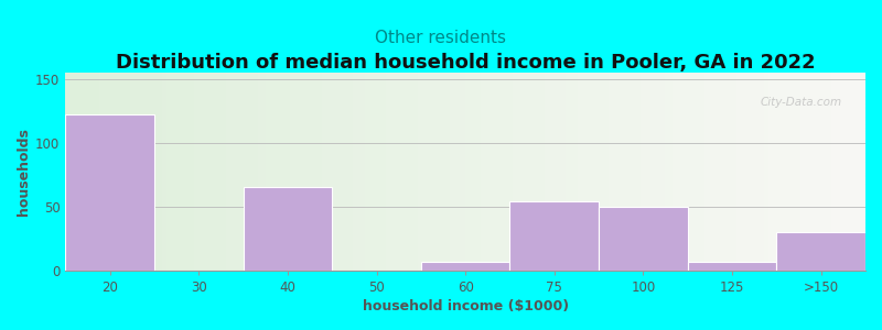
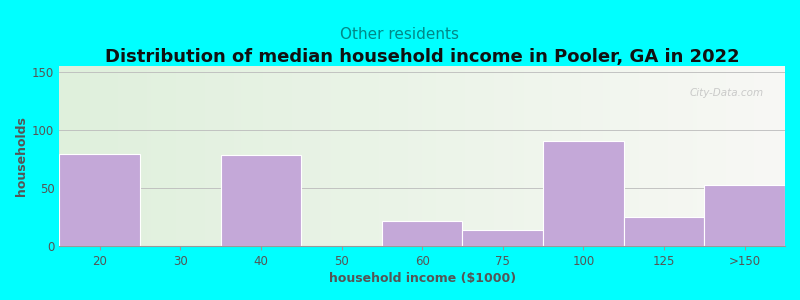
20: 122 -> 79
40: 65 -> 78
60: 7 -> 21
75: 54 -> 14
100: 50 -> 90
125: 7 -> 25
>150: 30 -> 52
